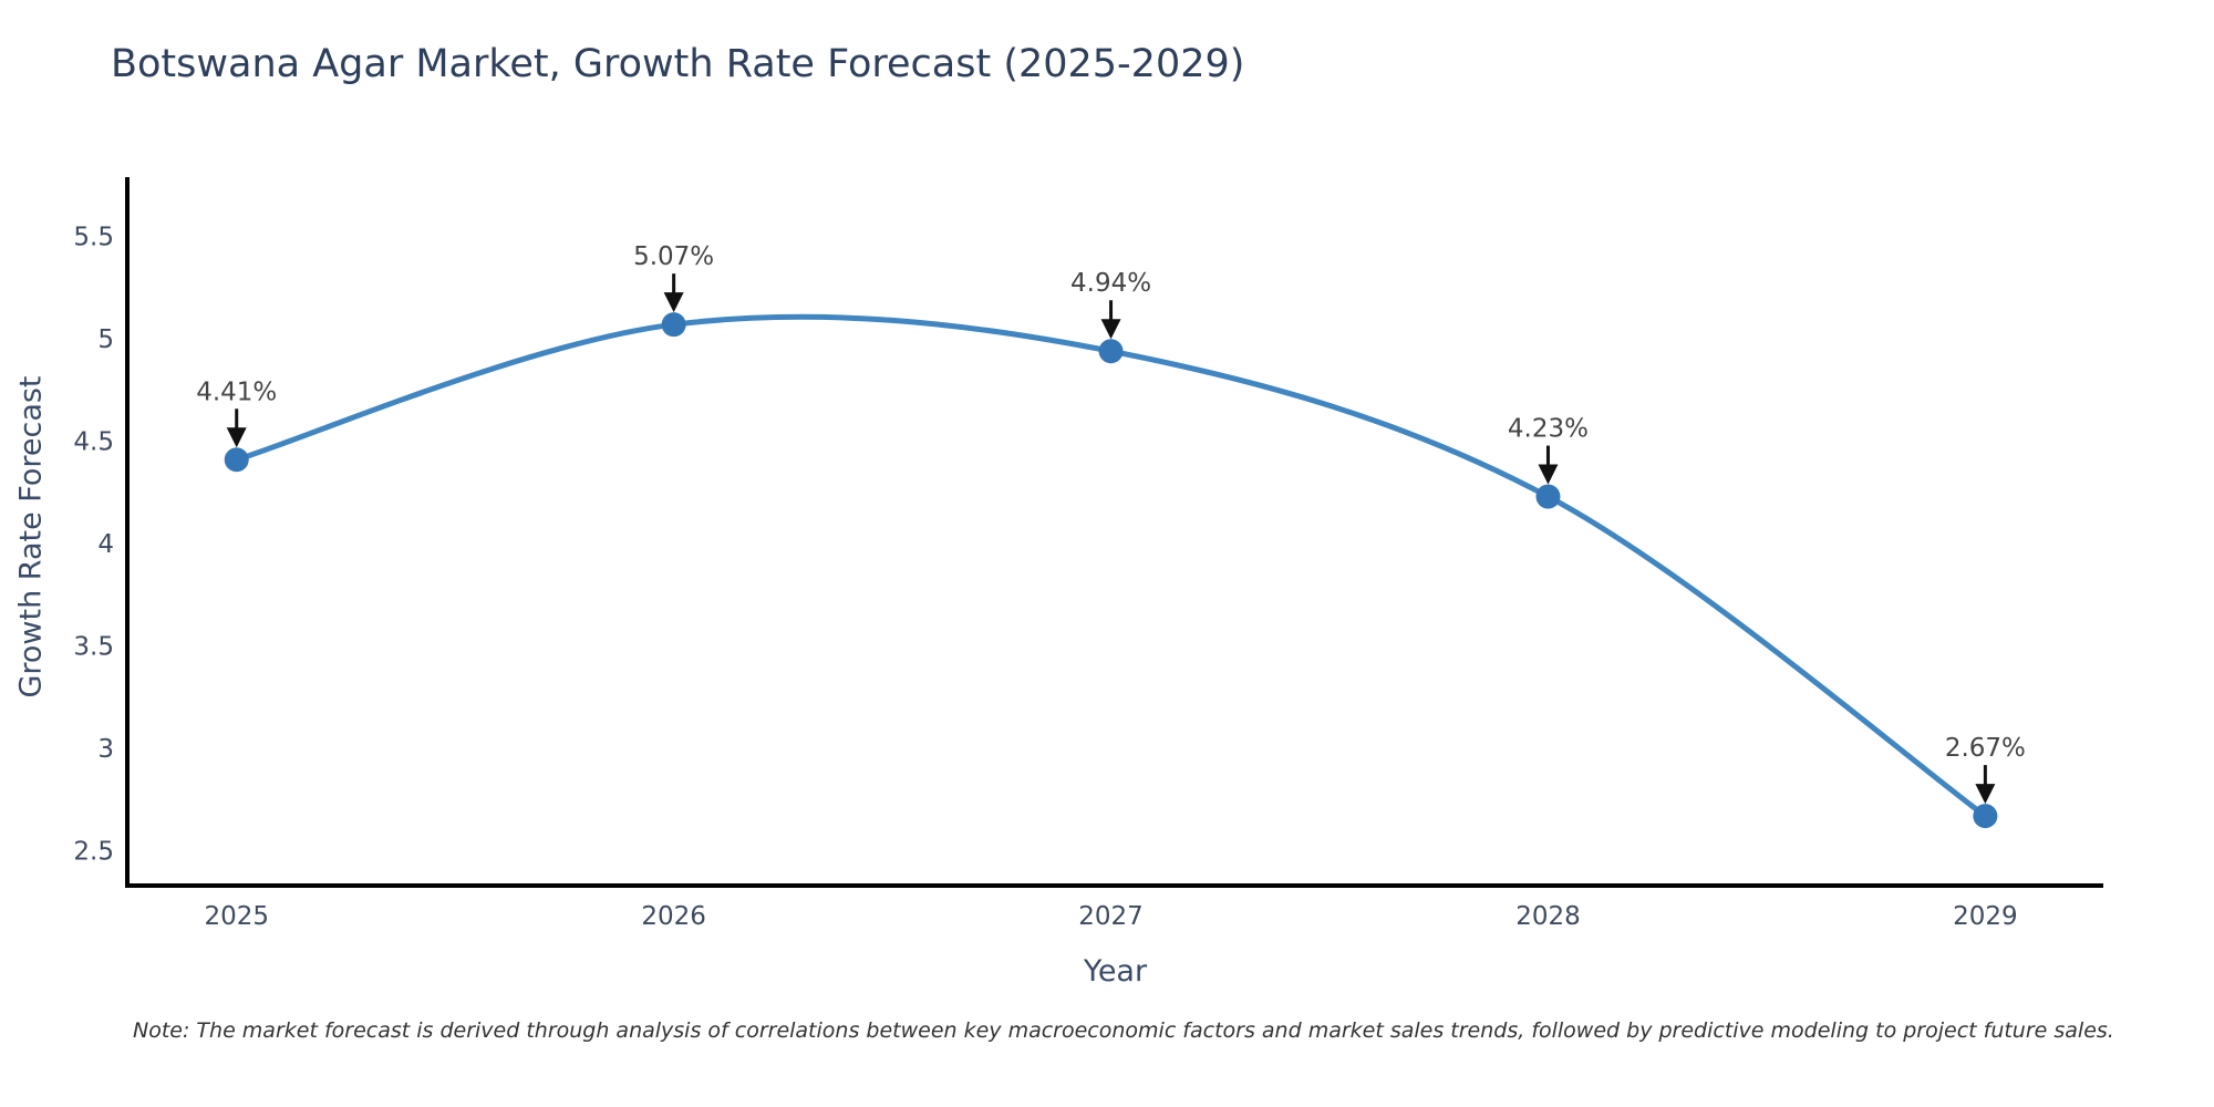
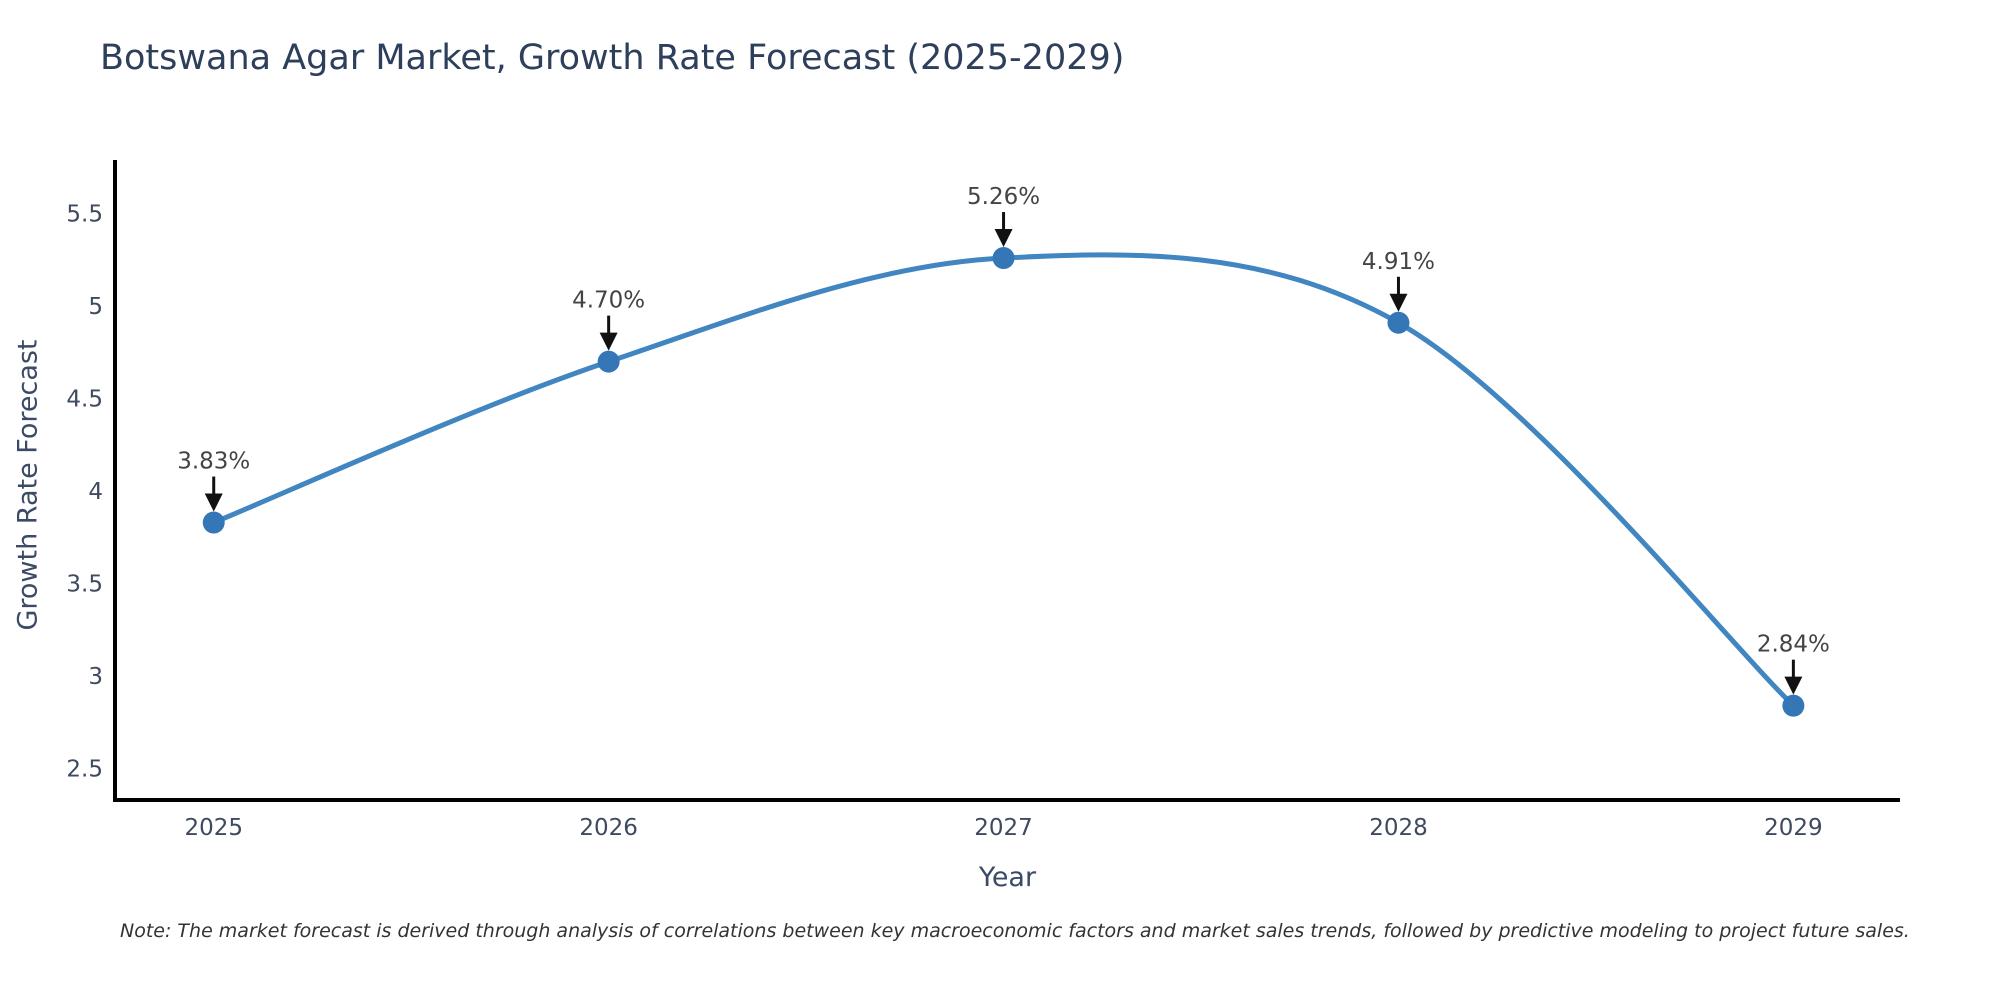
2025: 4.41% -> 3.83%
2026: 5.07% -> 4.70%
2027: 4.94% -> 5.26%
2028: 4.23% -> 4.91%
2029: 2.67% -> 2.84%
